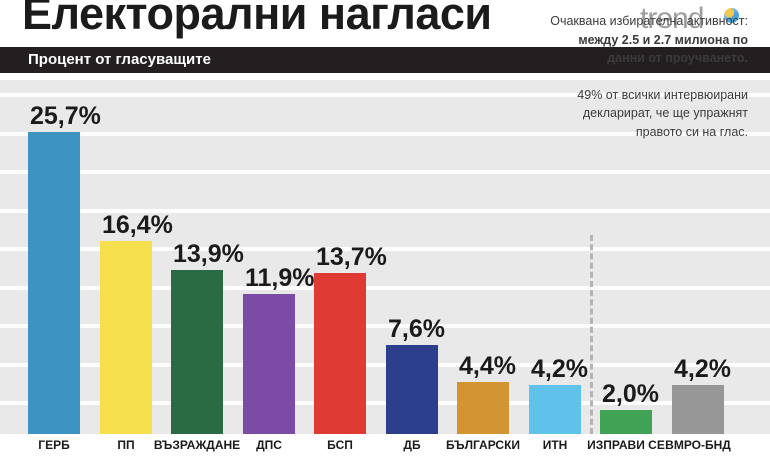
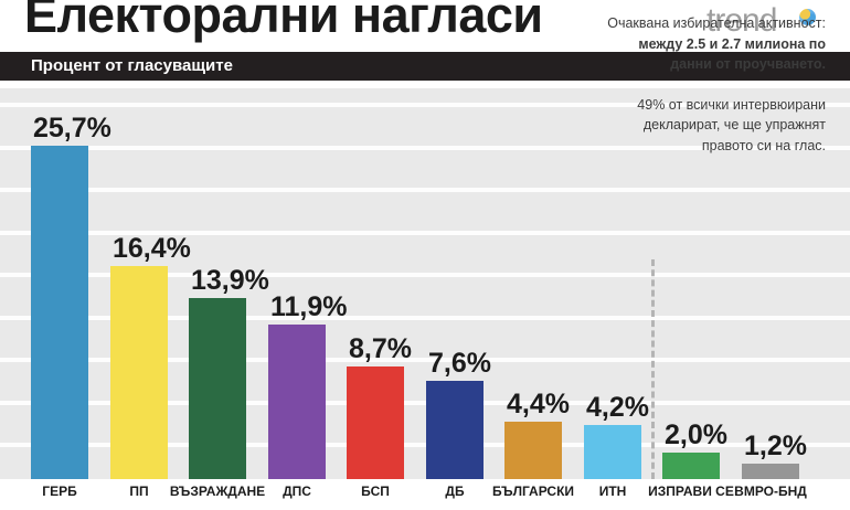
БСП: 13,7% -> 8,7%
ВМРО-БНД: 4,2% -> 1,2%
